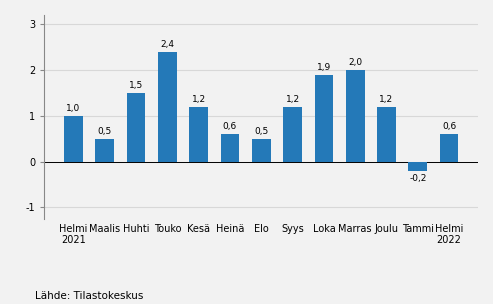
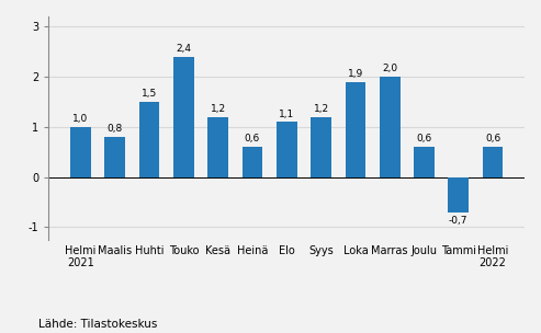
Maalis: 0,5 -> 0,8
Elo: 0,5 -> 1,1
Joulu: 1,2 -> 0,6
Tammi: -0,2 -> -0,7
